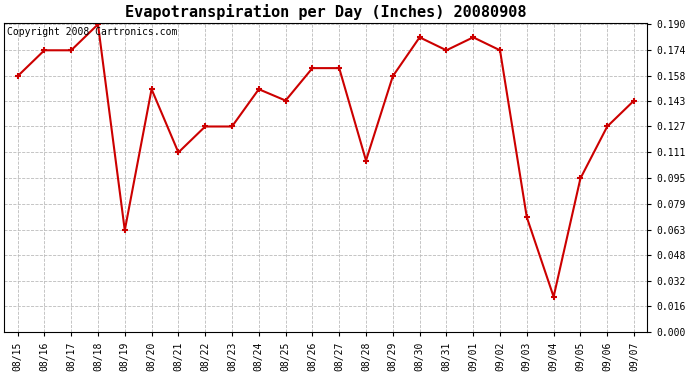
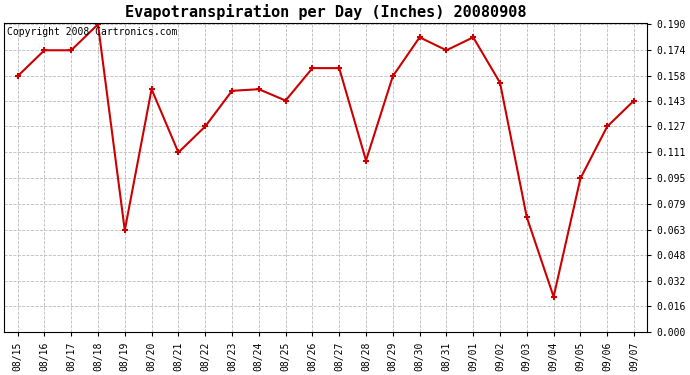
08/23: 0.127 -> 0.149
09/02: 0.174 -> 0.154
